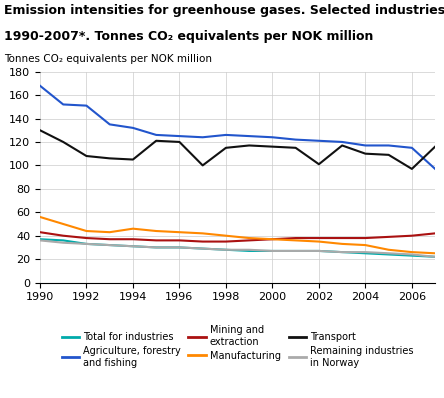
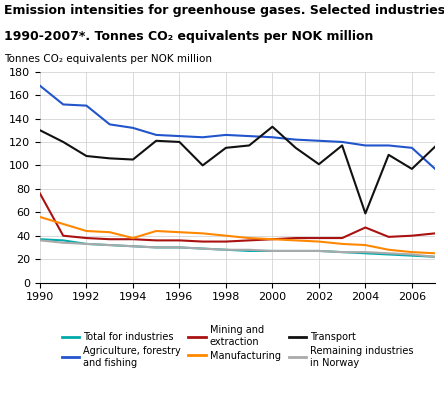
Mining and extraction/1990: 43 -> 76
Manufacturing/1994: 46 -> 38
Transport/2000: 116 -> 133
Mining and extraction/2004: 38 -> 47
Transport/2004: 110 -> 59
